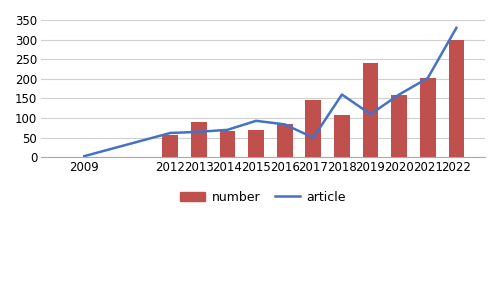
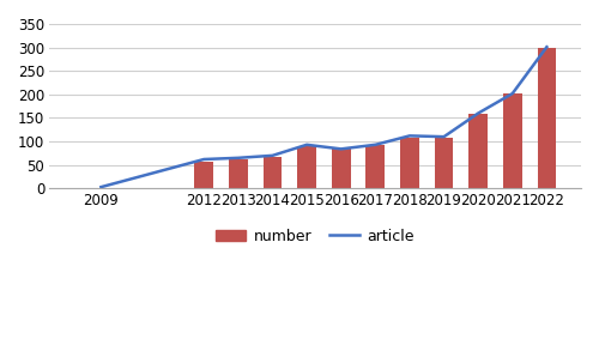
number/2013: 90 -> 63
number/2015: 70 -> 90
number/2017: 145 -> 93
article/2017: 50 -> 93
article/2018: 160 -> 112
number/2019: 240 -> 107
article/2022: 330 -> 301
